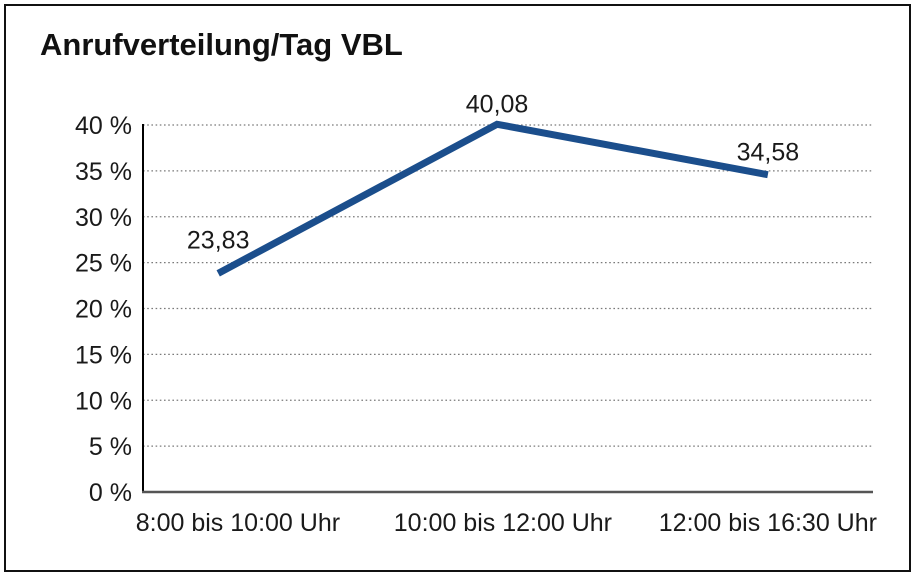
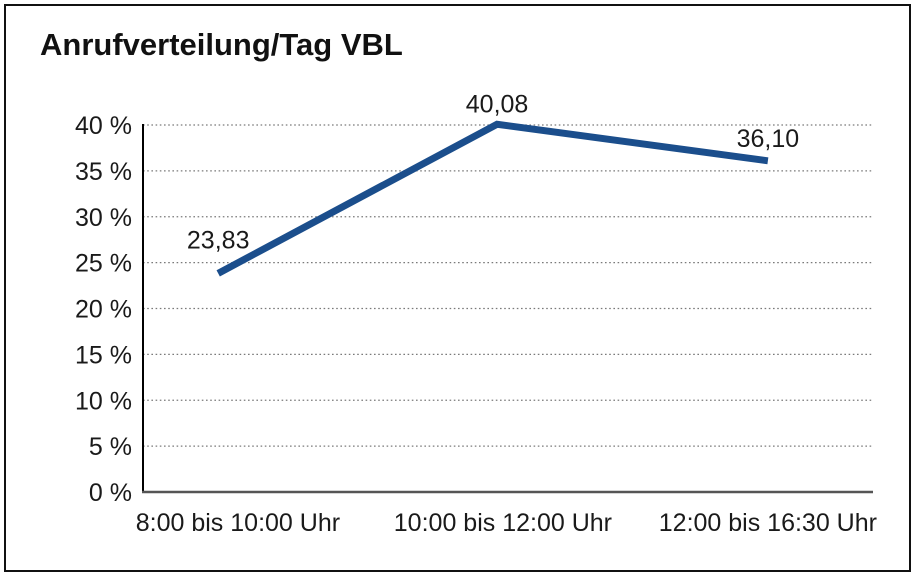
12:00 bis 16:30 Uhr: 34,58 -> 36,10
